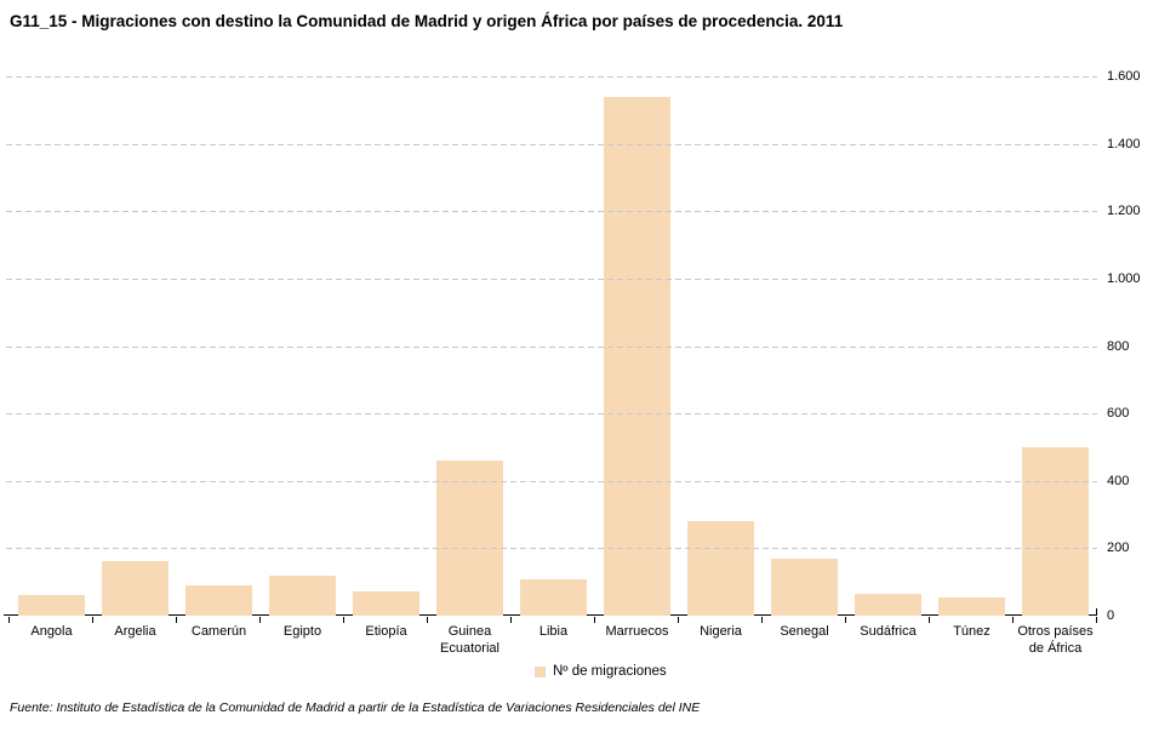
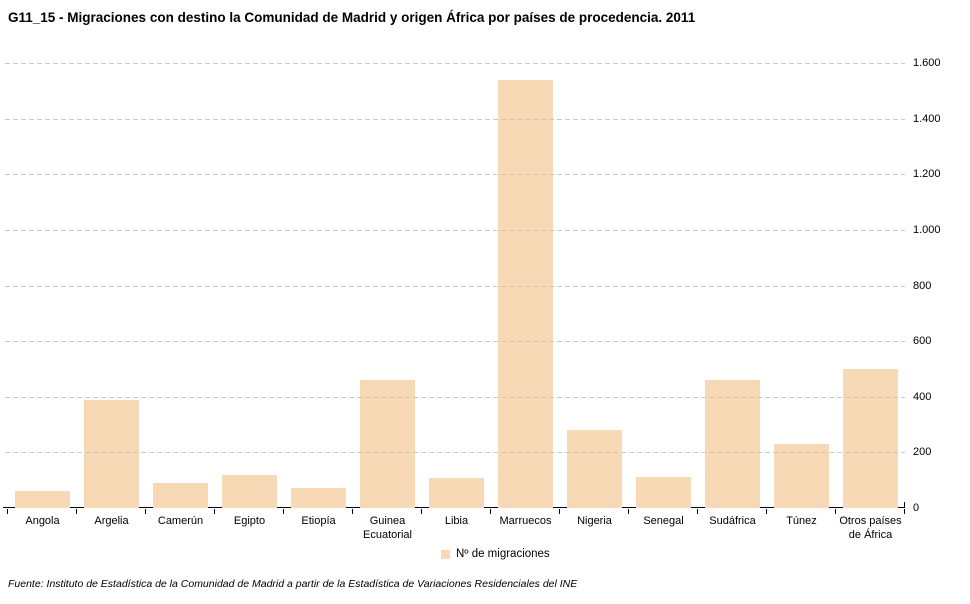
Argelia: 160 -> 390
Senegal: 170 -> 110
Sudáfrica: 60 -> 460
Túnez: 50 -> 230
